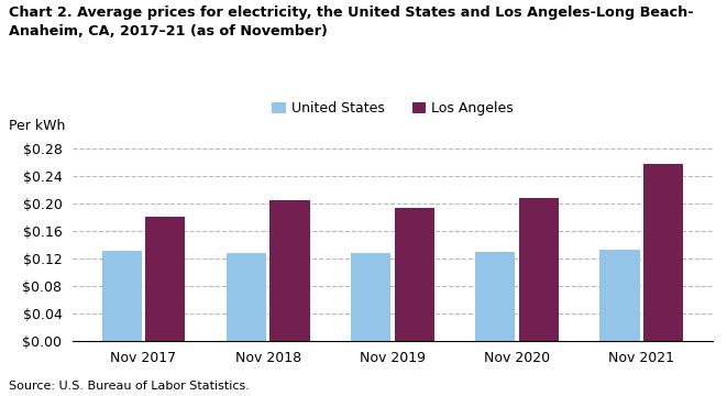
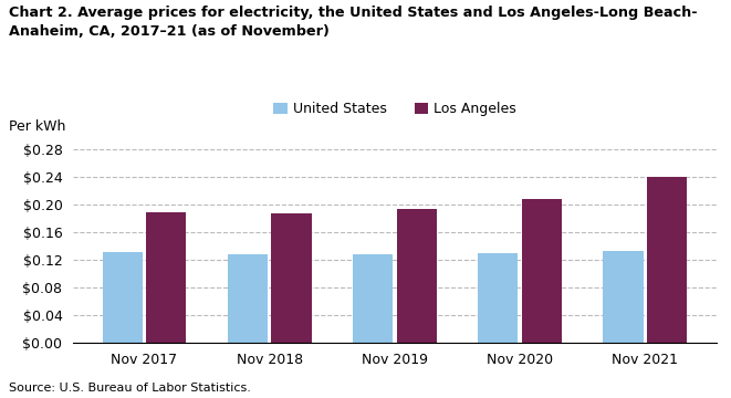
Los Angeles/Nov 2017: $0.180 -> $0.189
Los Angeles/Nov 2018: $0.204 -> $0.188
Los Angeles/Nov 2021: $0.258 -> $0.239
